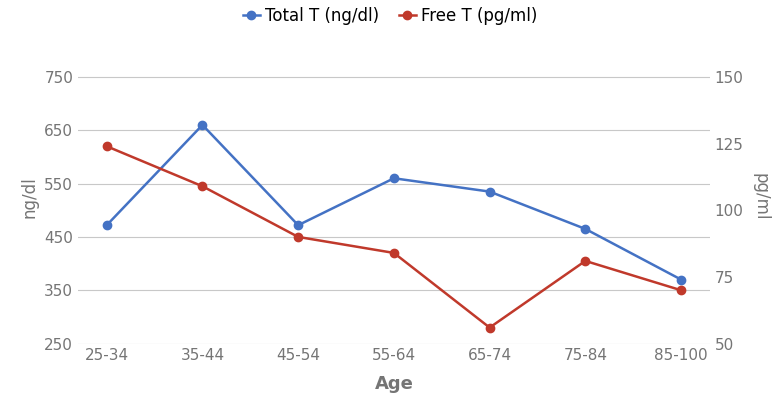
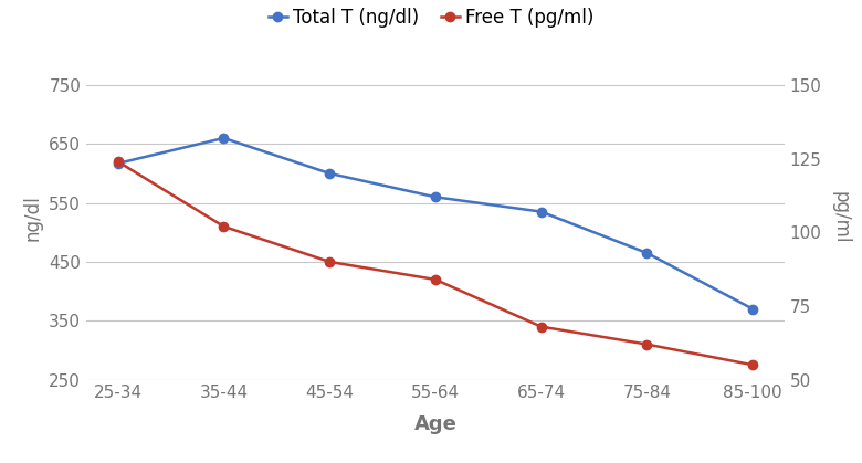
Total T (ng/dl)/25-34: 472 -> 617
Free T (pg/ml)/35-44: 109 -> 102
Total T (ng/dl)/45-54: 472 -> 600
Free T (pg/ml)/65-74: 56 -> 68
Free T (pg/ml)/75-84: 81 -> 62
Free T (pg/ml)/85-100: 70 -> 55
